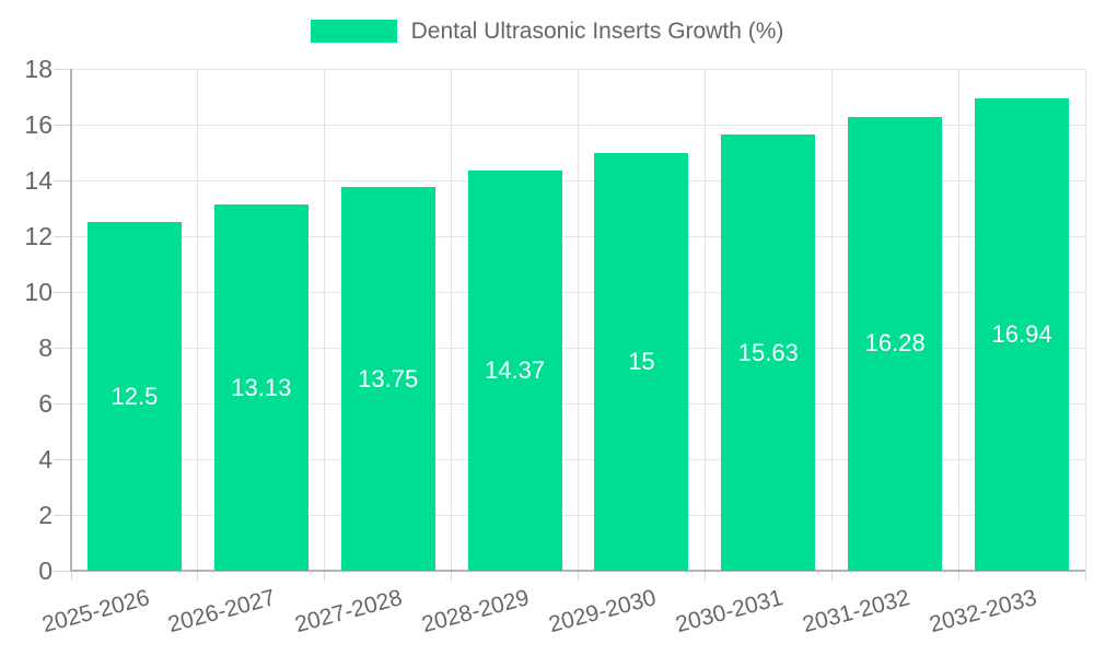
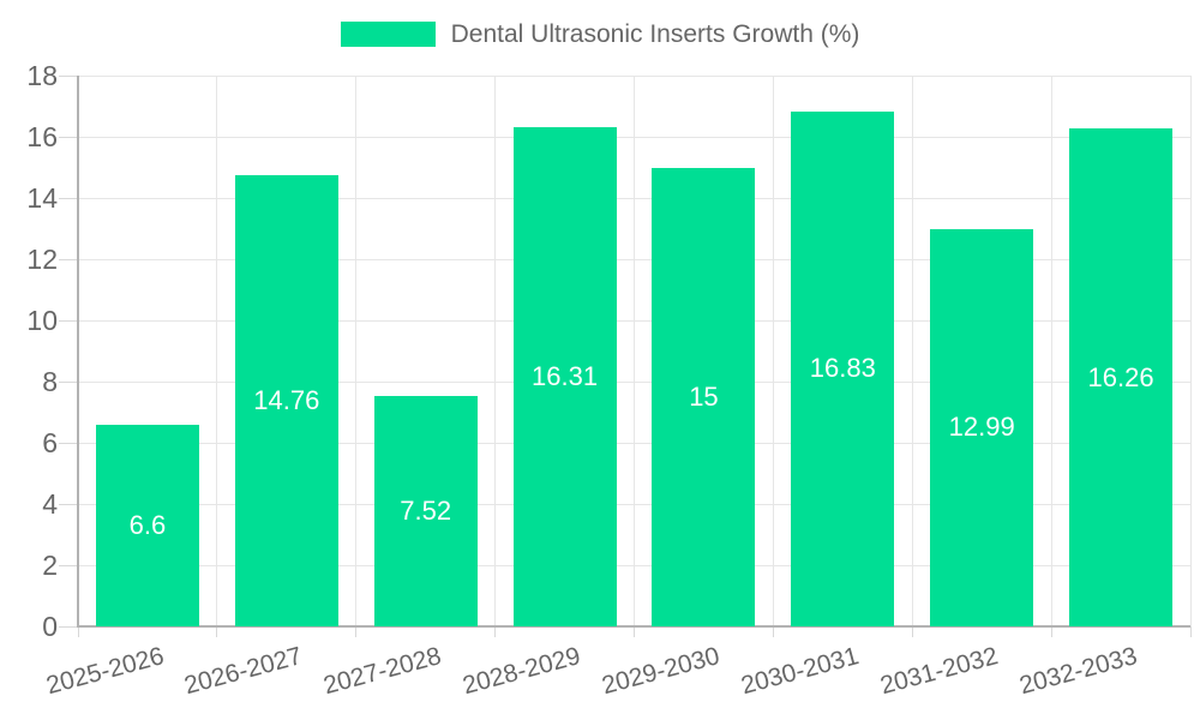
2025-2026: 12.5 -> 6.6
2026-2027: 13.13 -> 14.76
2027-2028: 13.75 -> 7.52
2028-2029: 14.37 -> 16.31
2030-2031: 15.63 -> 16.83
2031-2032: 16.28 -> 12.99
2032-2033: 16.94 -> 16.26
